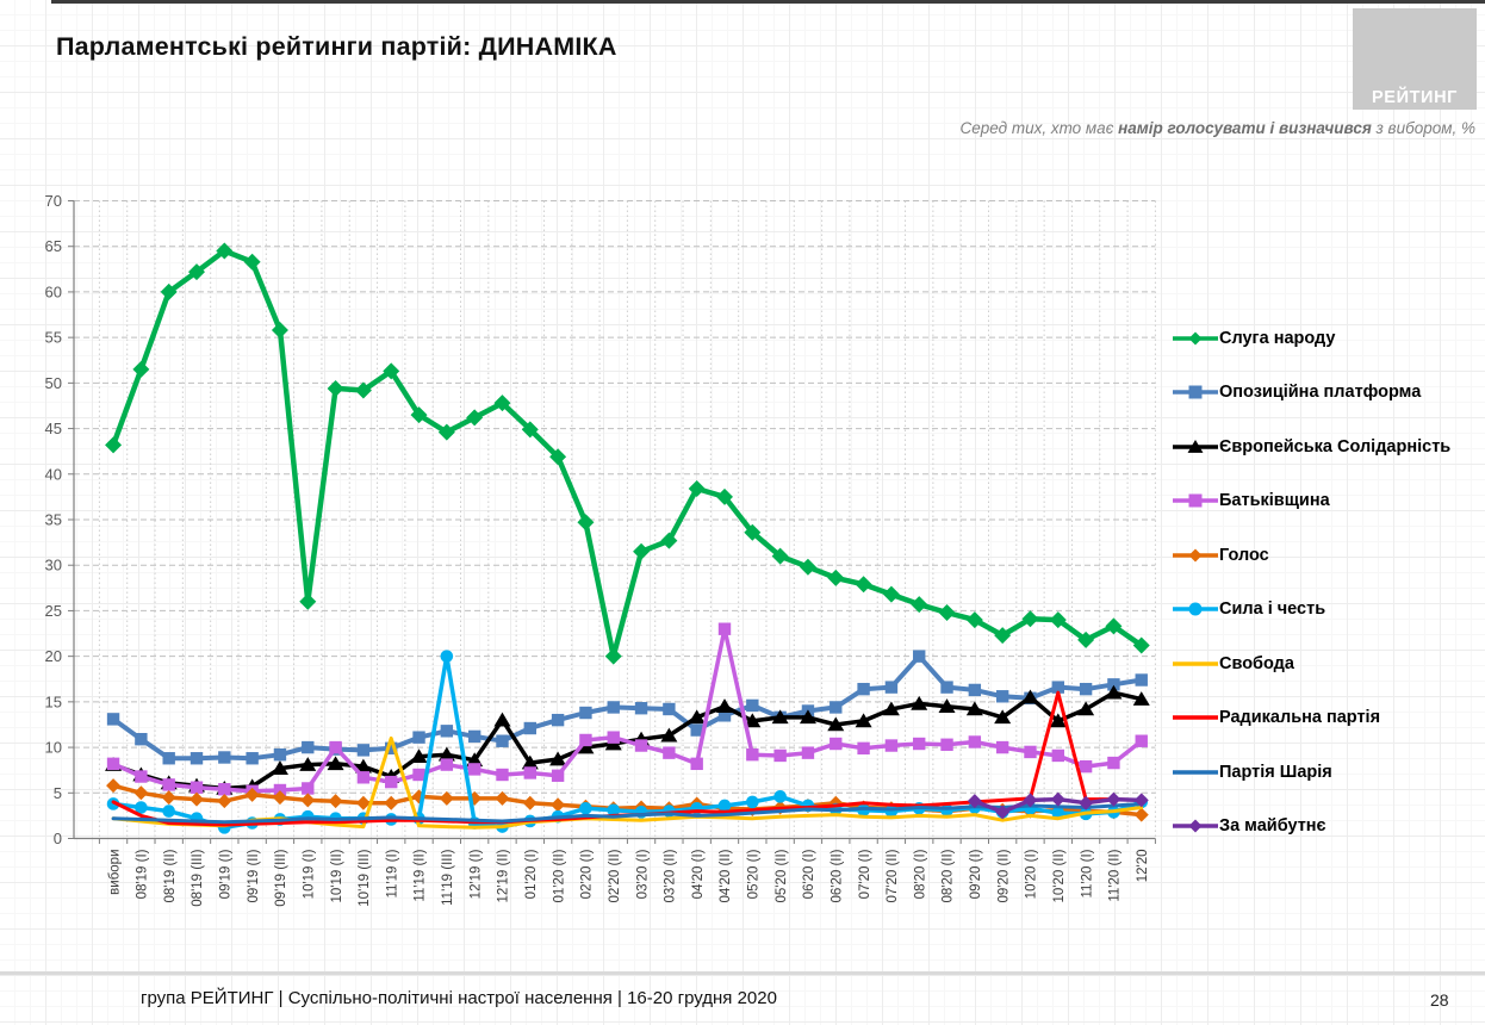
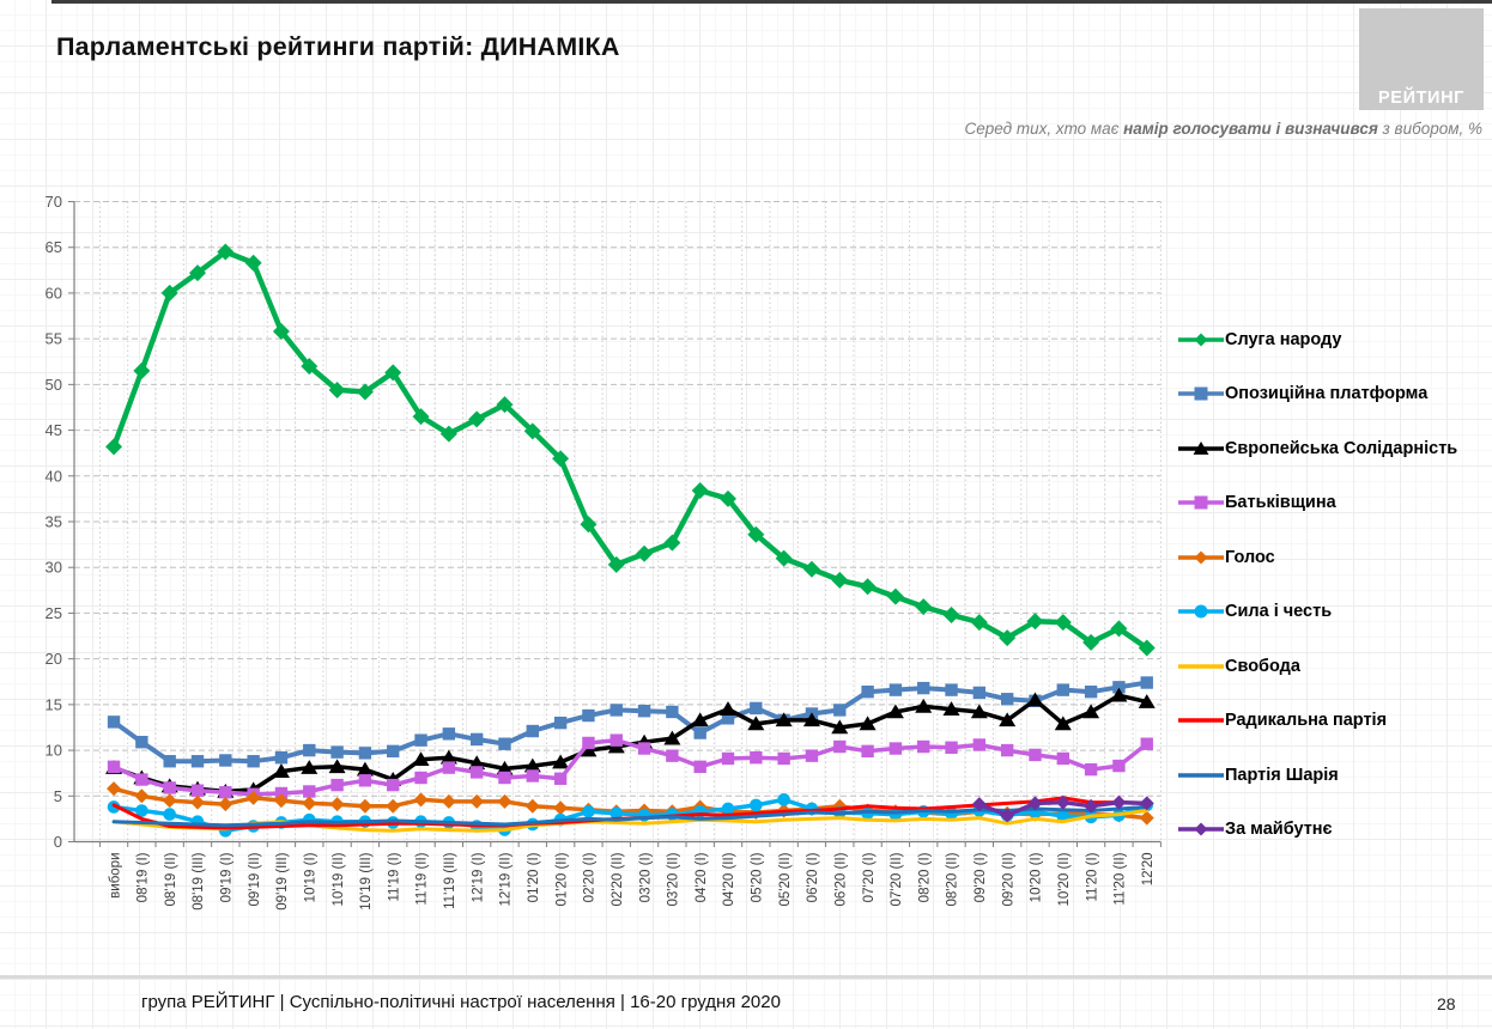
Слуга народу/10'19 (I): 26 -> 52
Батьківщина/10'19 (II): 10 -> 6
Свобода/11'19 (I): 11 -> 1
Сила і честь/11'19 (III): 20 -> 2
Європейська Солідарність/12'19 (II): 13 -> 8
Слуга народу/02'20 (II): 20 -> 30
Батьківщина/04'20 (II): 23 -> 9
Опозиційна платформа/08'20 (I): 20 -> 17
Радикальна партія/10'20 (II): 16 -> 5
